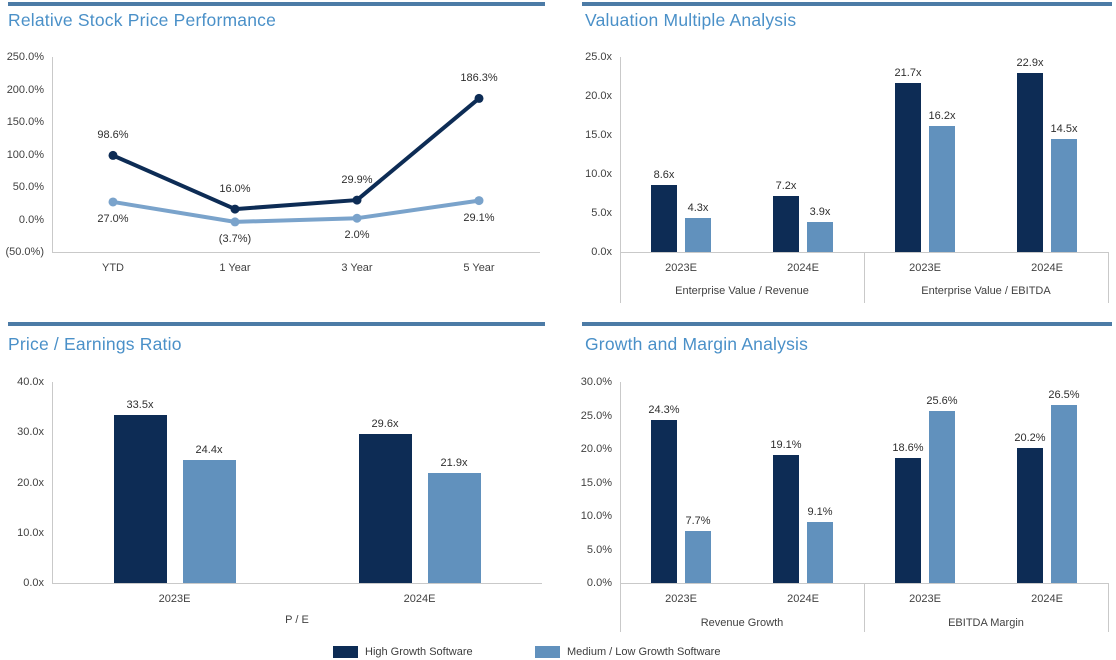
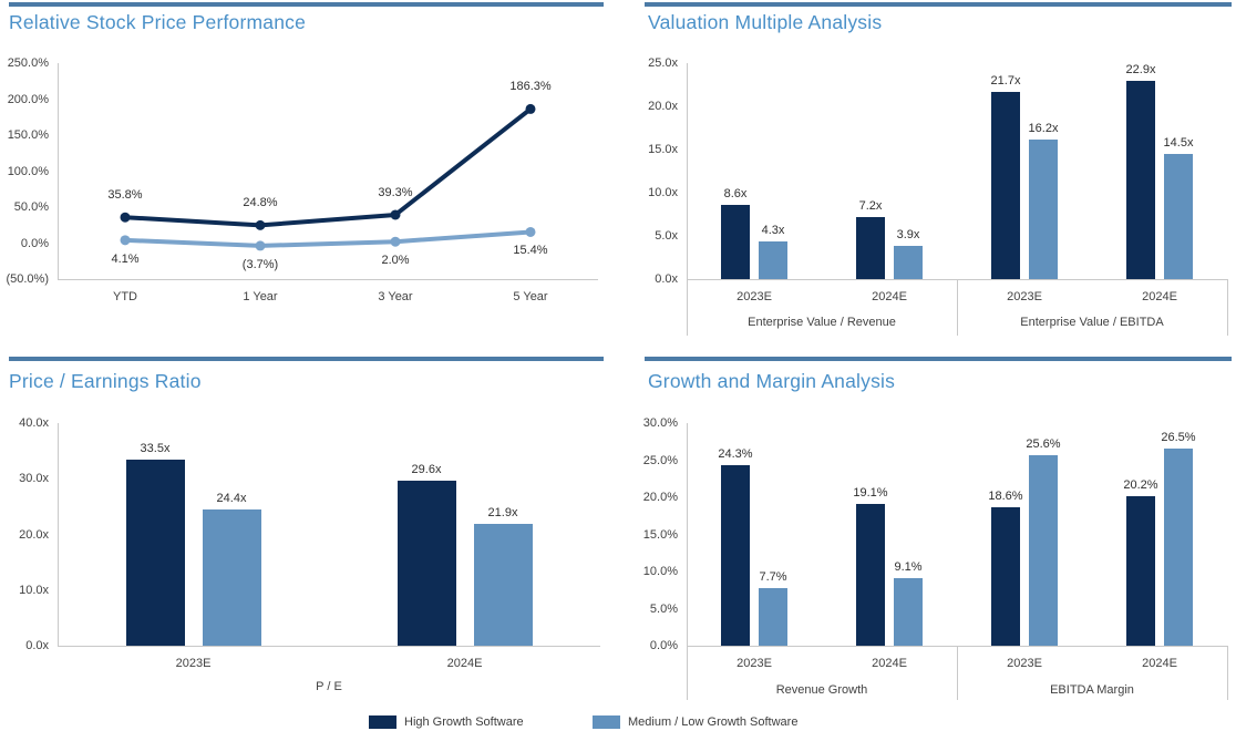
Relative Stock Price Performance/High Growth Software/YTD: 98.6% -> 35.8%
Relative Stock Price Performance/Medium / Low Growth Software/YTD: 27.0% -> 4.1%
Relative Stock Price Performance/High Growth Software/1 Year: 16.0% -> 24.8%
Relative Stock Price Performance/High Growth Software/3 Year: 29.9% -> 39.3%
Relative Stock Price Performance/Medium / Low Growth Software/5 Year: 29.1% -> 15.4%
